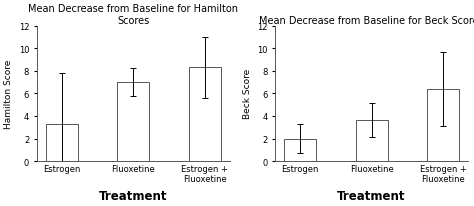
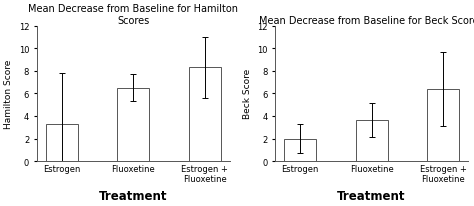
Mean Decrease from Baseline for Hamilton Scores/Fluoxetine: 7.0 -> 6.5
